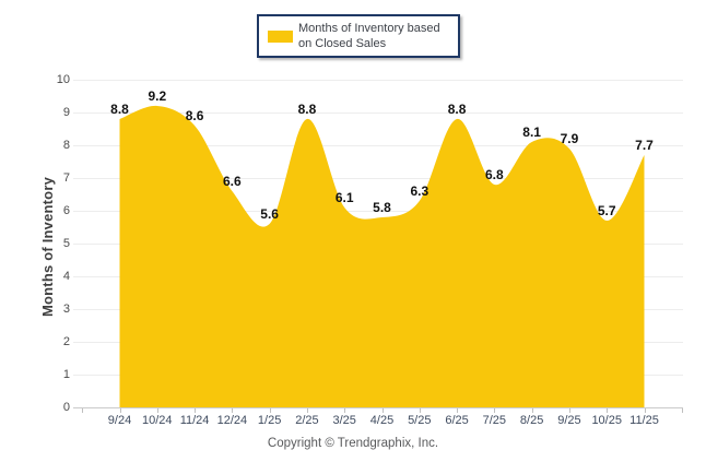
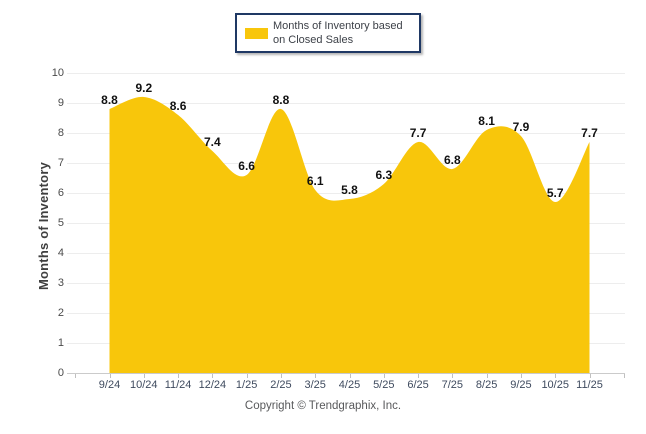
12/24: 6.6 -> 7.4
1/25: 5.6 -> 6.6
6/25: 8.8 -> 7.7
